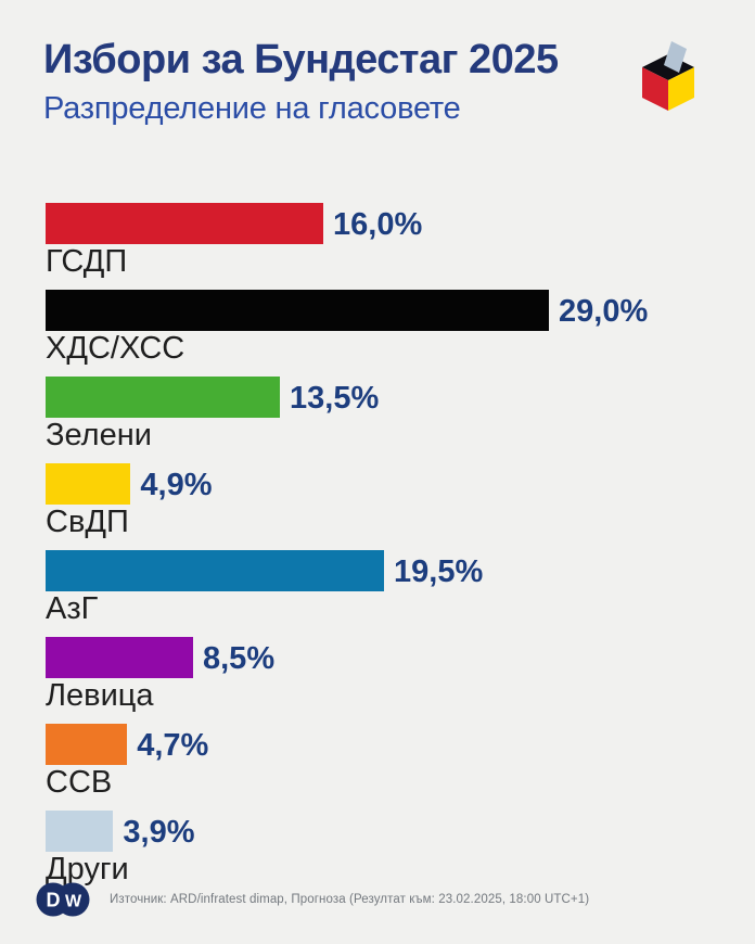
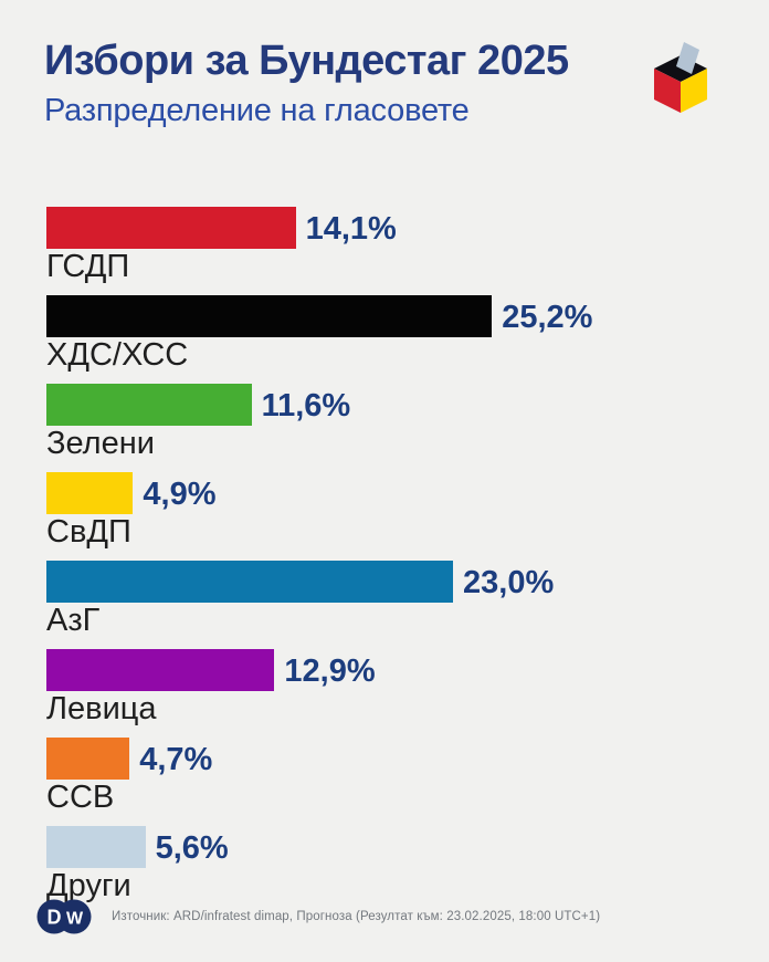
ГСДП: 16,0% -> 14,1%
ХДС/ХСС: 29,0% -> 25,2%
Зелени: 13,5% -> 11,6%
АзГ: 19,5% -> 23,0%
Левица: 8,5% -> 12,9%
Други: 3,9% -> 5,6%
